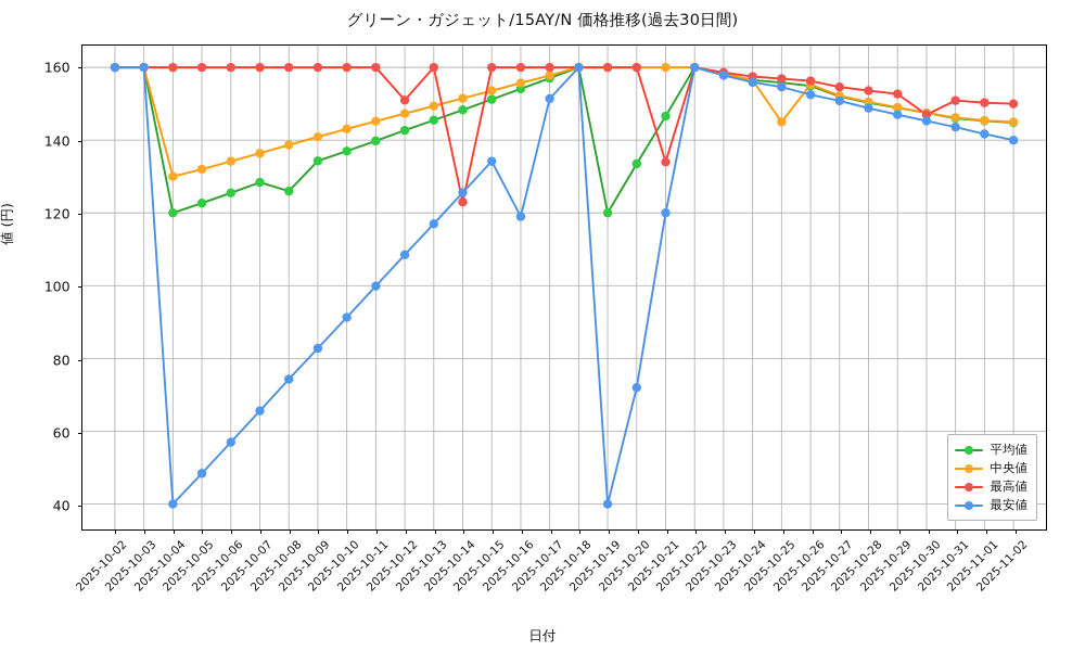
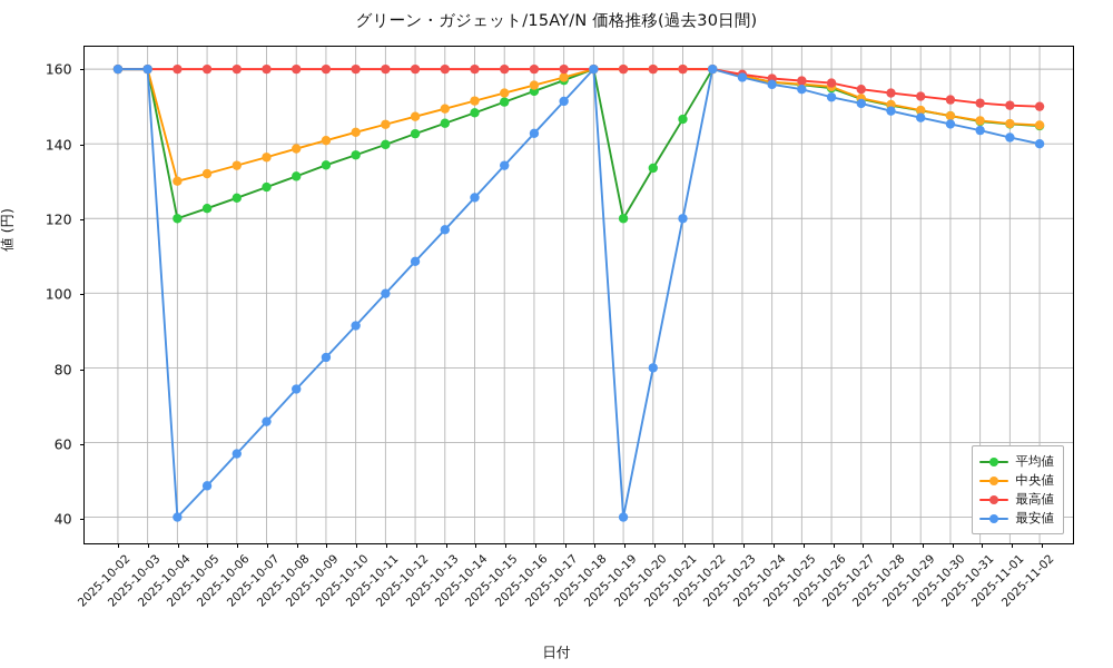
平均値/2025-10-08: 126 -> 131
最高値/2025-10-12: 151 -> 160
最高値/2025-10-14: 123 -> 160
最安値/2025-10-16: 119 -> 143
最安値/2025-10-20: 72 -> 80
最高値/2025-10-21: 134 -> 160
中央値/2025-10-25: 145 -> 156
最高値/2025-10-30: 147 -> 152
